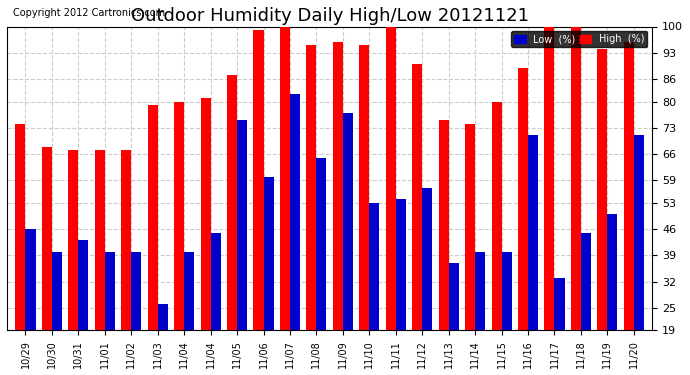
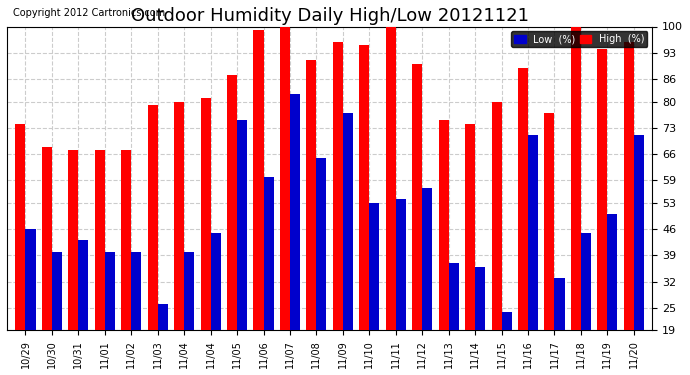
High (%)/11/08: 95 -> 91
Low (%)/11/14: 40 -> 36
Low (%)/11/15: 40 -> 24
High (%)/11/17: 100 -> 77
